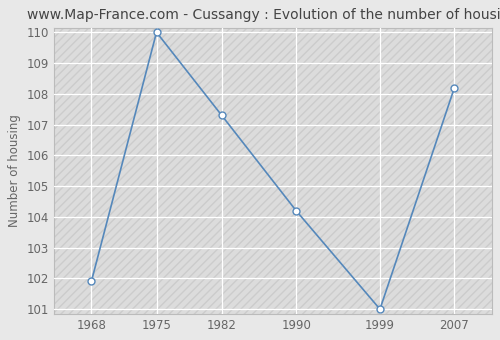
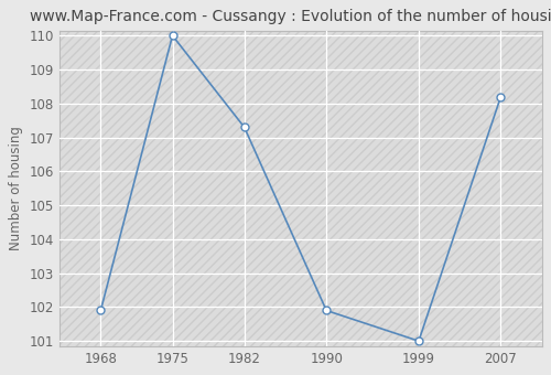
1990: 104.2 -> 101.9
